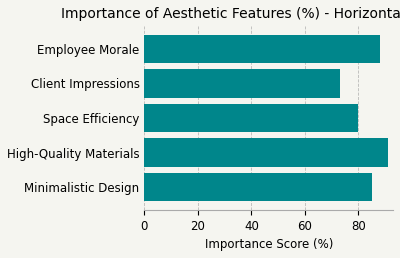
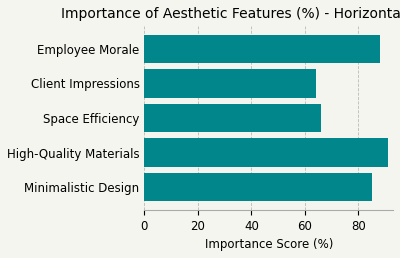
Client Impressions: 73 -> 64
Space Efficiency: 80 -> 66
